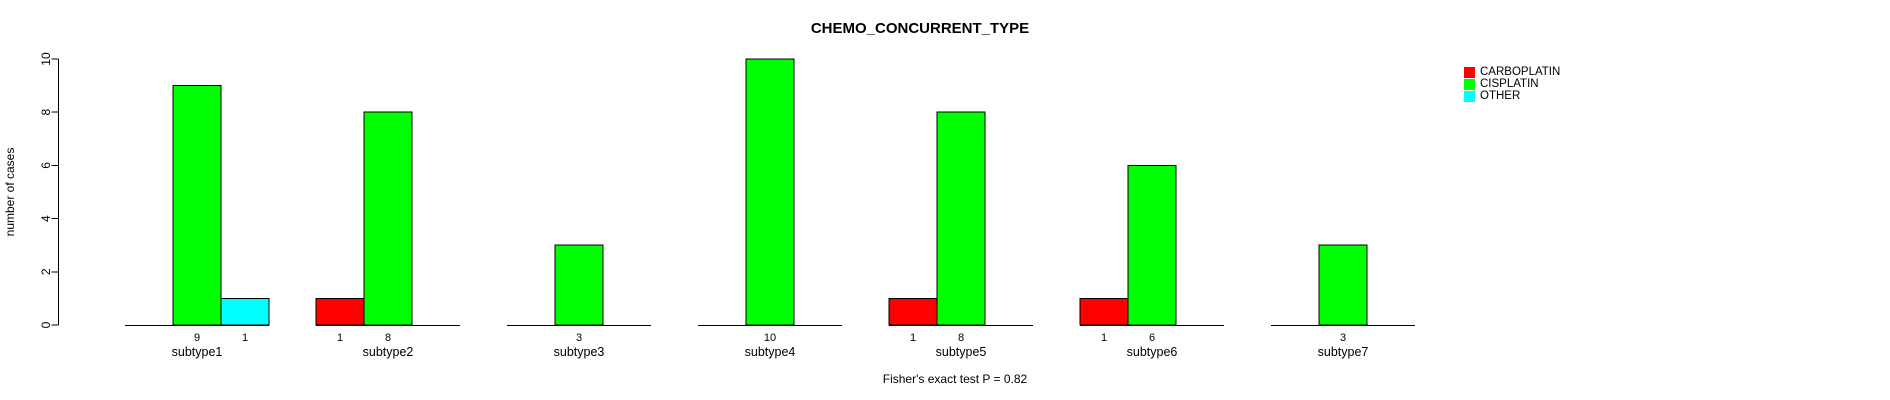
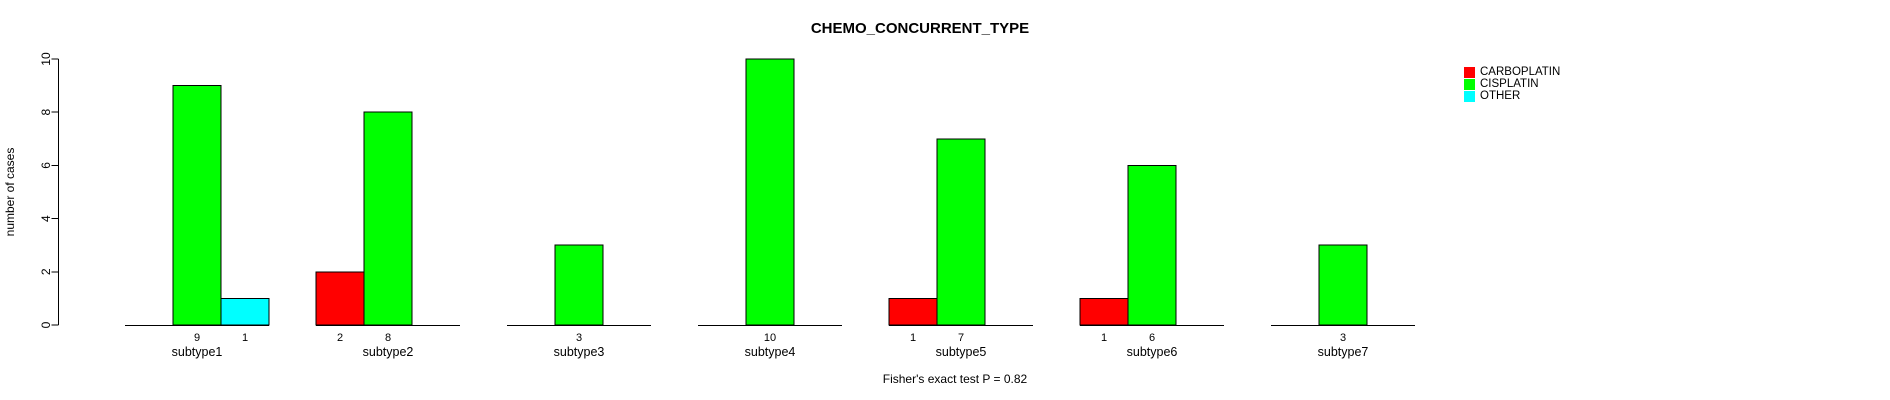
CARBOPLATIN/subtype2: 1 -> 2
CISPLATIN/subtype5: 8 -> 7
